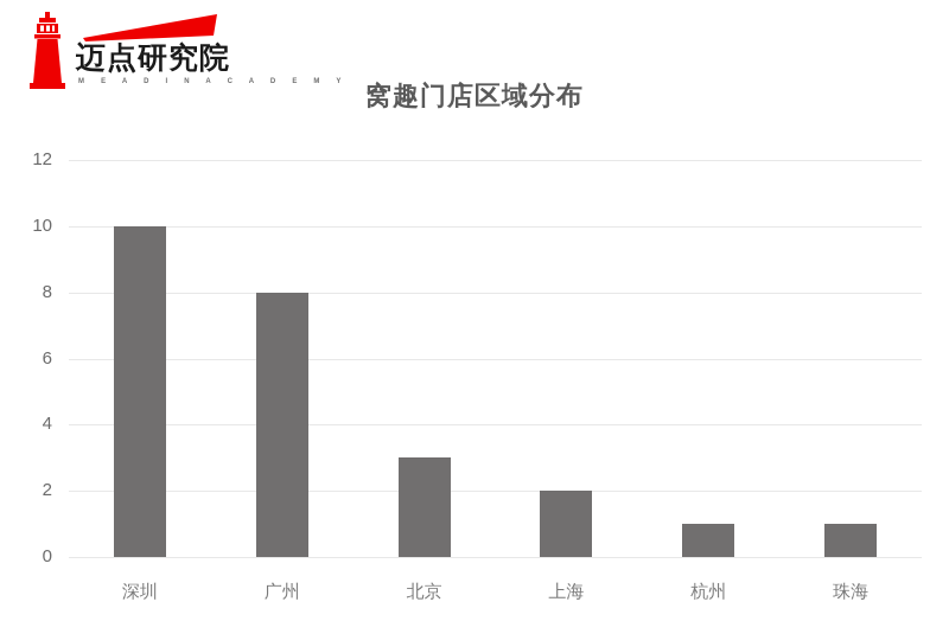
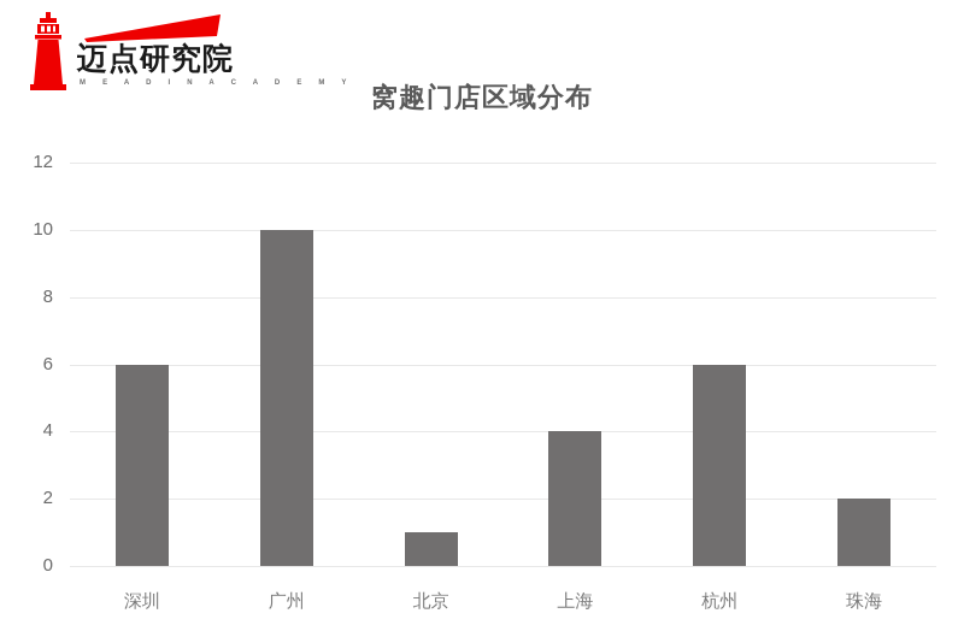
深圳: 10 -> 6
广州: 8 -> 10
北京: 3 -> 1
上海: 2 -> 4
杭州: 1 -> 6
珠海: 1 -> 2
